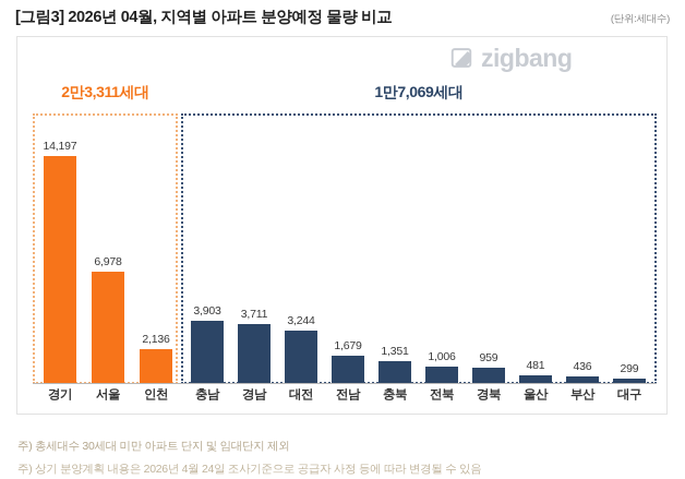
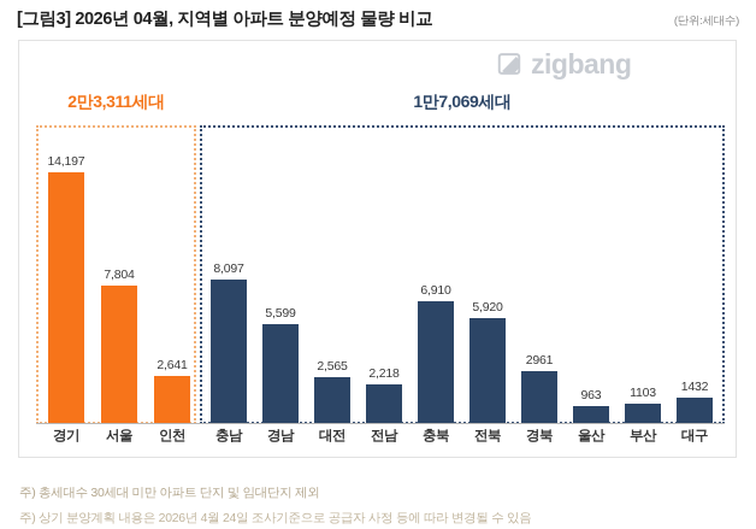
서울: 6,978 -> 7,804
인천: 2,136 -> 2,641
충남: 3,903 -> 8,097
경남: 3,711 -> 5,599
대전: 3,244 -> 2,565
전남: 1,679 -> 2,218
충북: 1,351 -> 6,910
전북: 1,006 -> 5,920
경북: 959 -> 2961
울산: 481 -> 963
부산: 436 -> 1103
대구: 299 -> 1432
